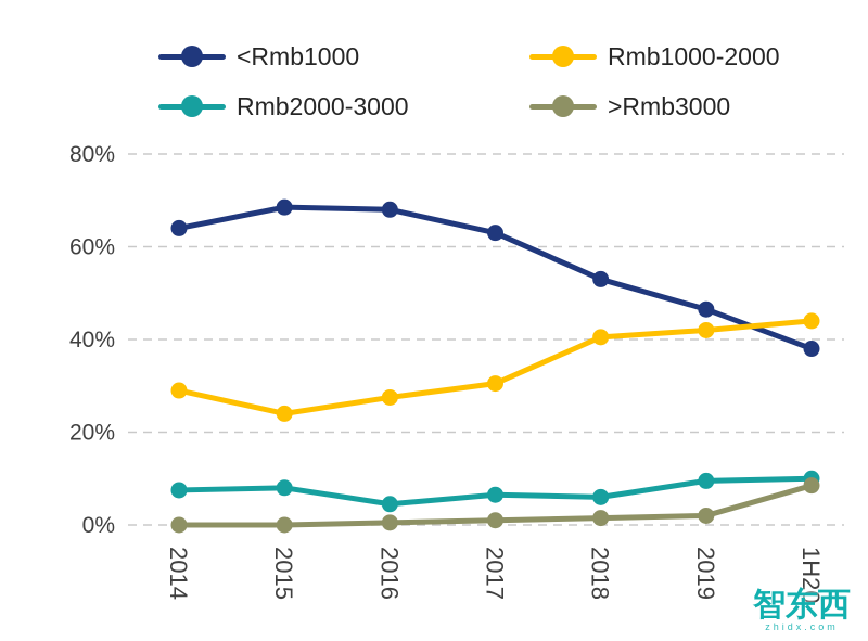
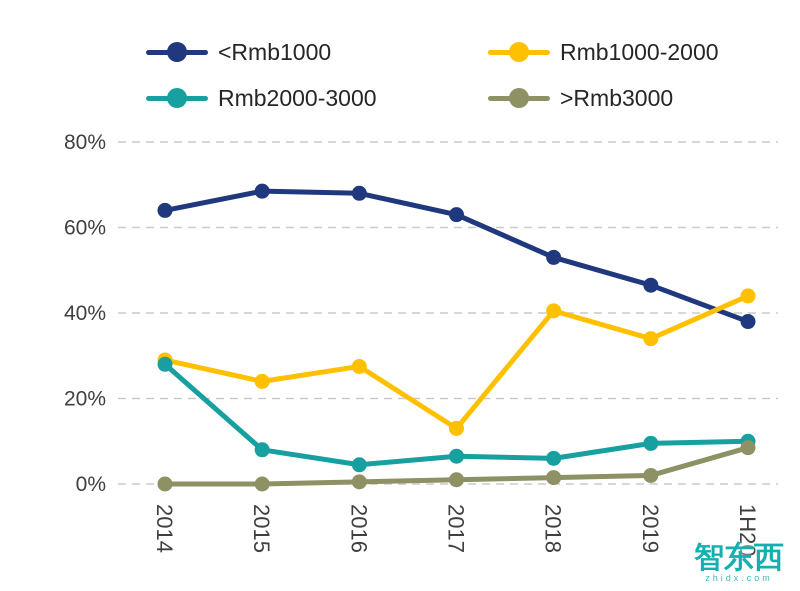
Rmb2000-3000/2014: 8% -> 28%
Rmb1000-2000/2017: 30% -> 13%
Rmb1000-2000/2019: 42% -> 34%
